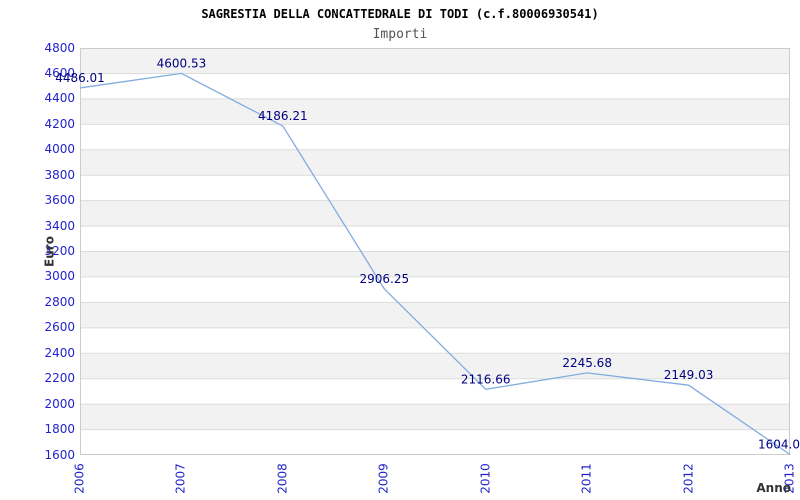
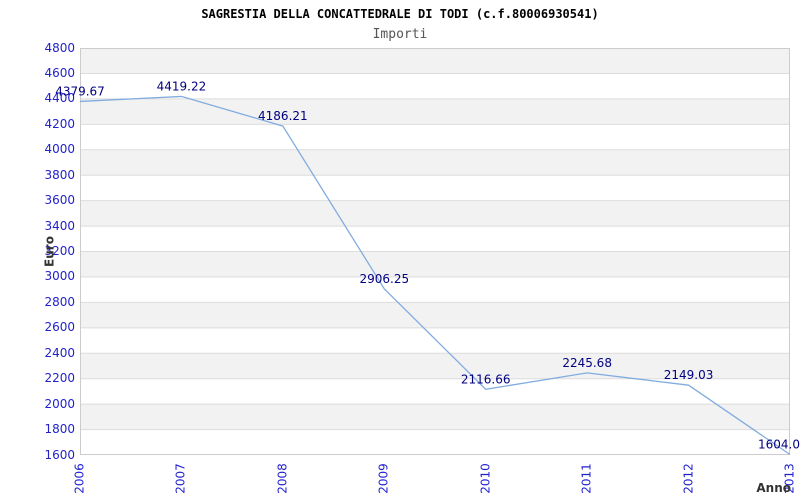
2006: 4486.01 -> 4379.67
2007: 4600.53 -> 4419.22
